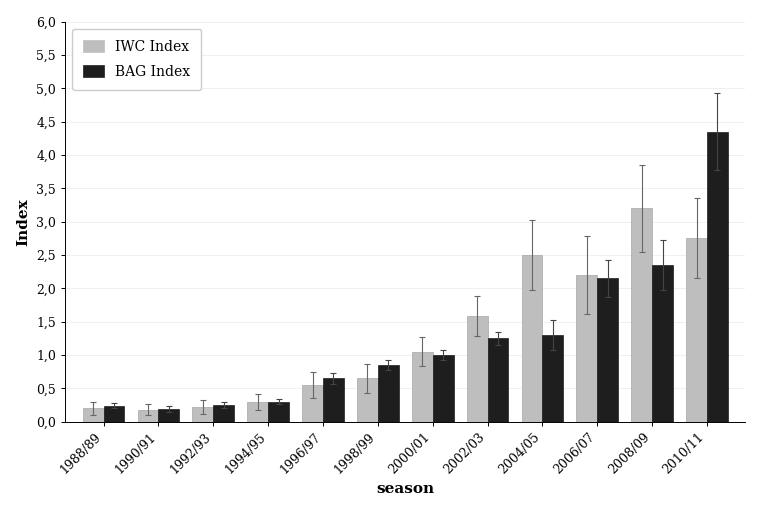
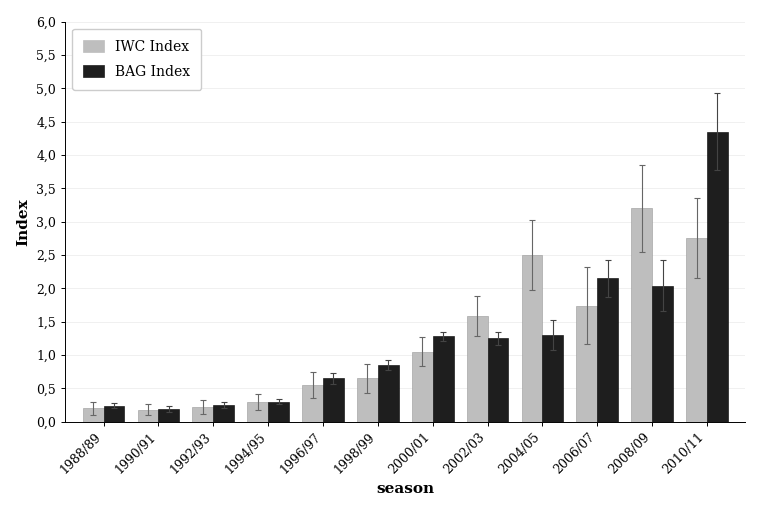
BAG Index/2000/01: 1,00 -> 1,28
IWC Index/2006/07: 2,20 -> 1,74
BAG Index/2008/09: 2,35 -> 2,04
